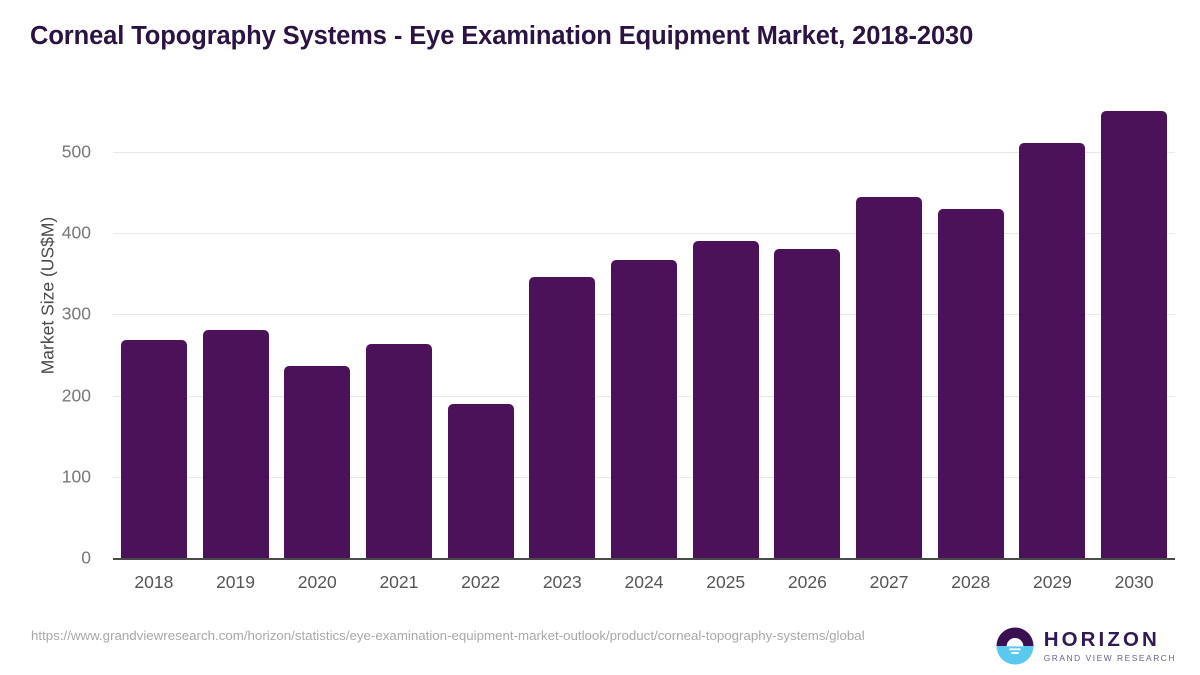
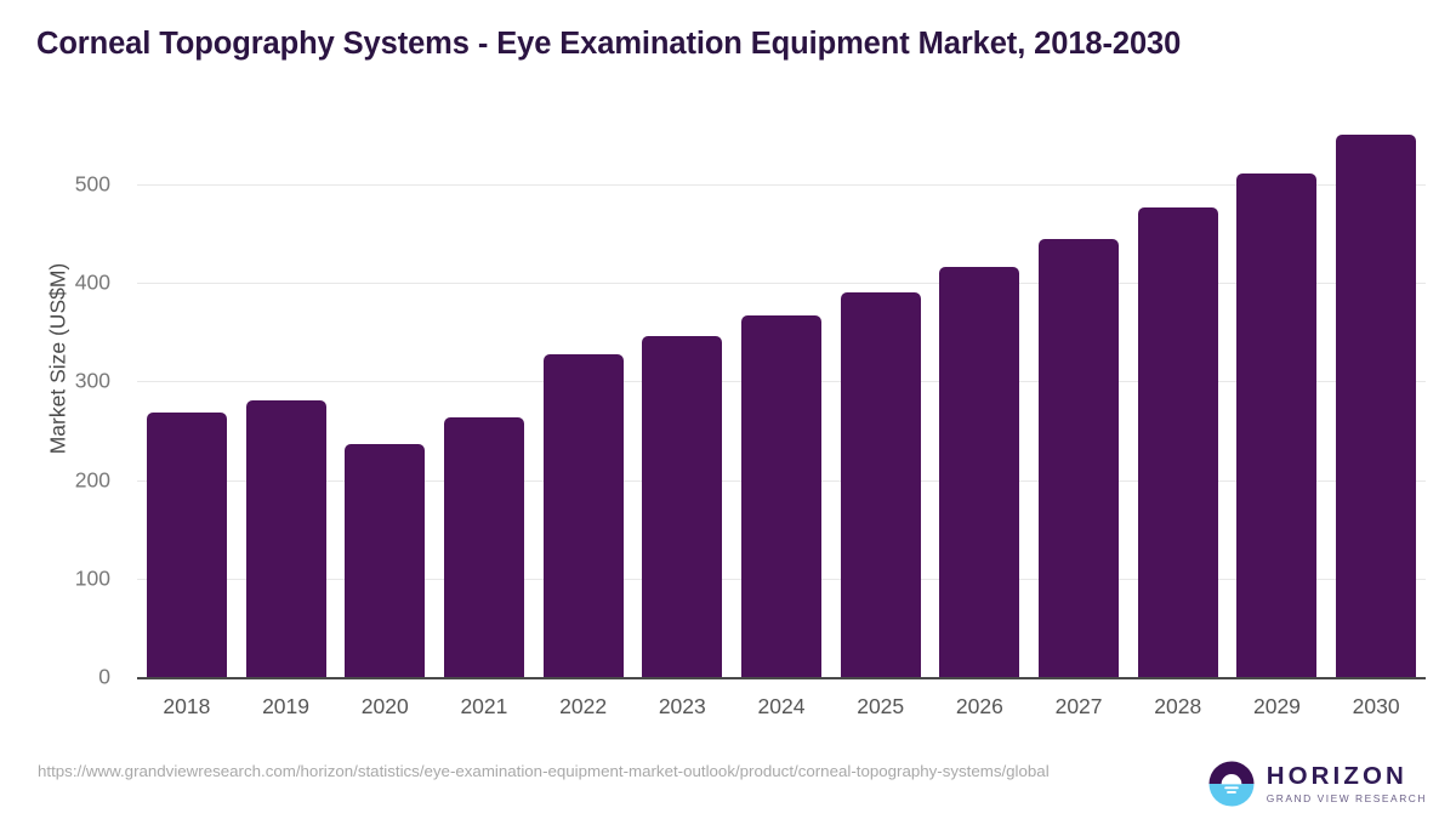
2022: 190 -> 330
2026: 380 -> 420
2028: 430 -> 480
